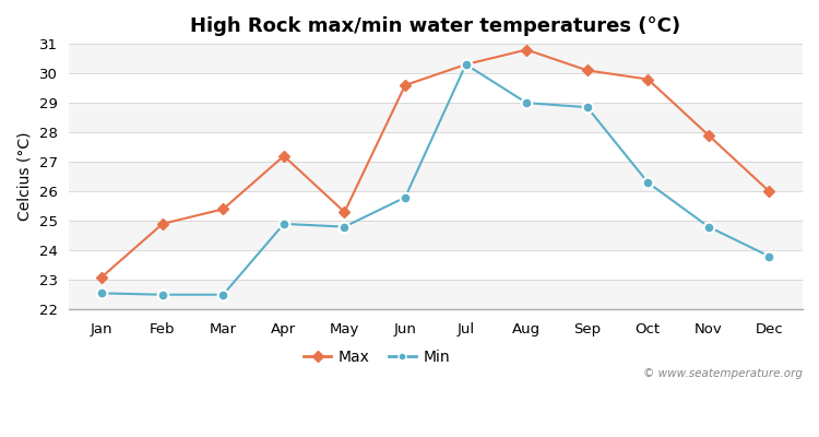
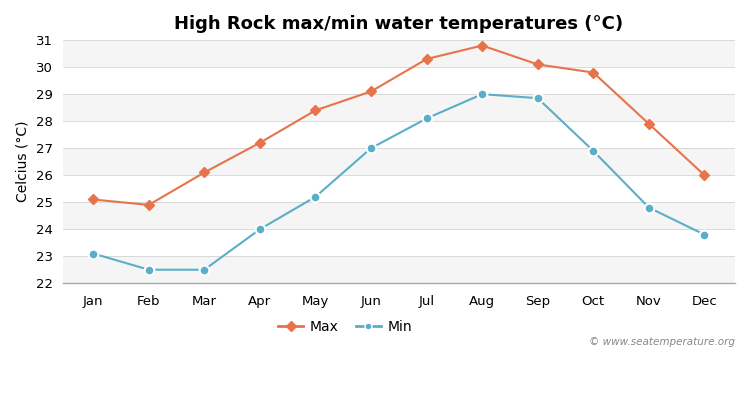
Max/Jan: 23.1 -> 25.1
Min/Jan: 22.55 -> 23.10
Max/Mar: 25.4 -> 26.1
Min/Apr: 24.90 -> 24.00
Max/May: 25.3 -> 28.4
Min/May: 24.80 -> 25.20
Max/Jun: 29.6 -> 29.1
Min/Jun: 25.80 -> 27.00
Min/Jul: 30.30 -> 28.10
Min/Oct: 26.30 -> 26.90
